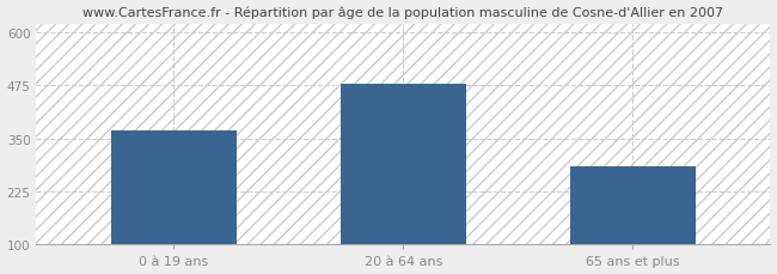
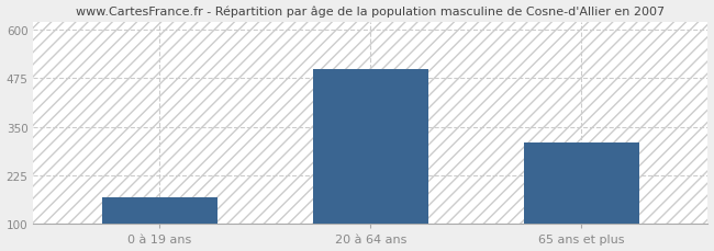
0 à 19 ans: 370 -> 168
20 à 64 ans: 480 -> 500
65 ans et plus: 285 -> 310
